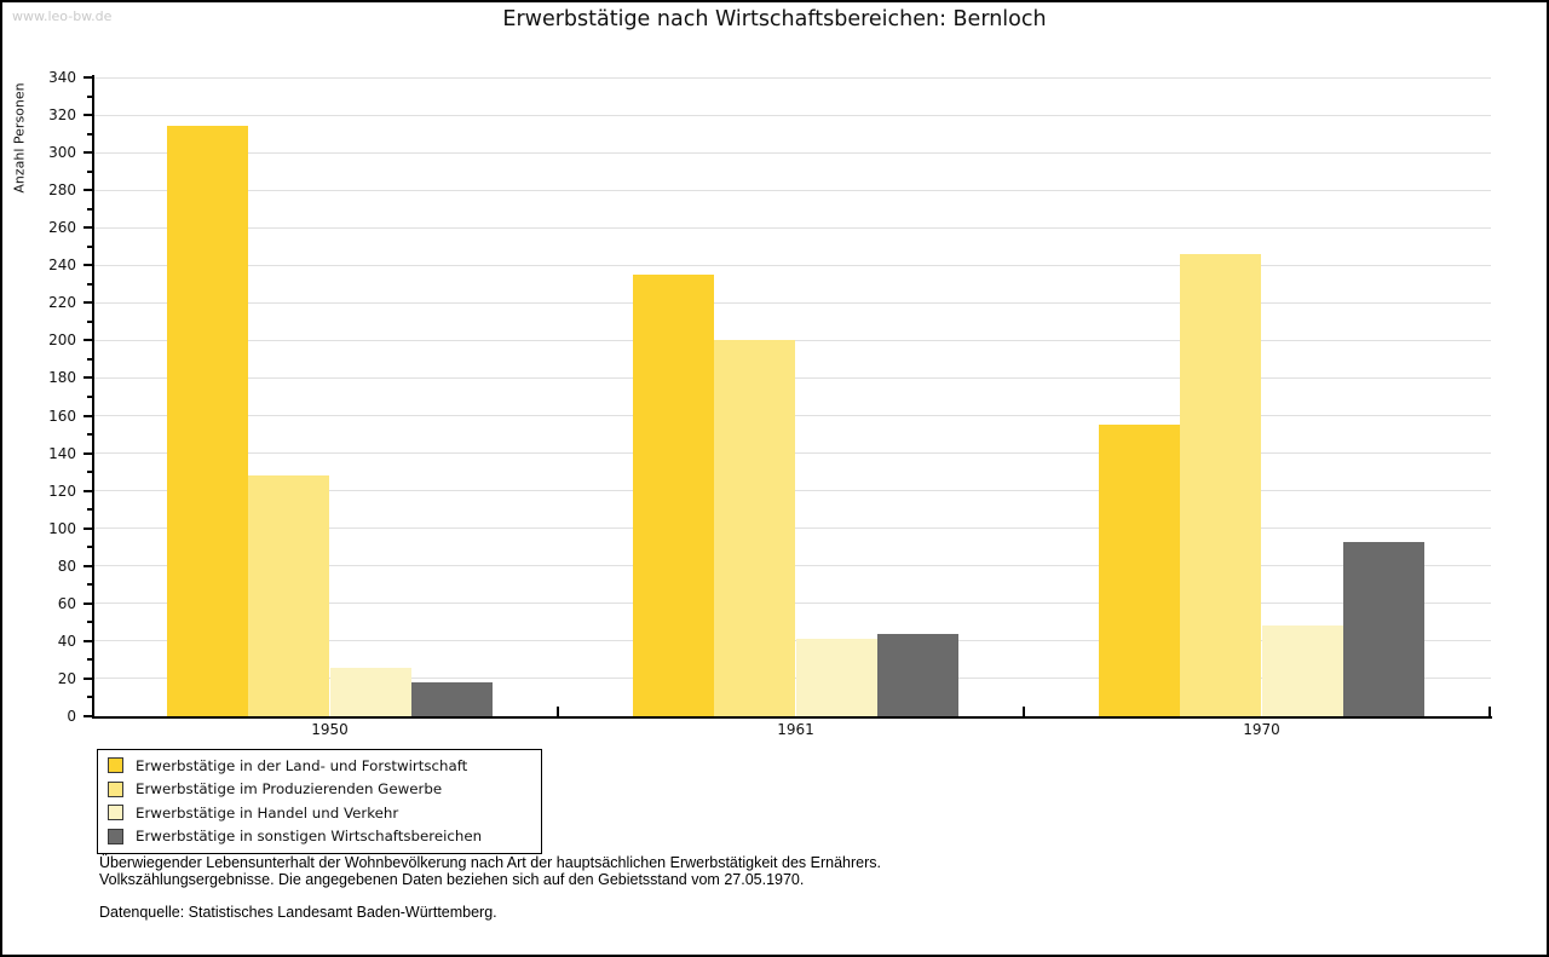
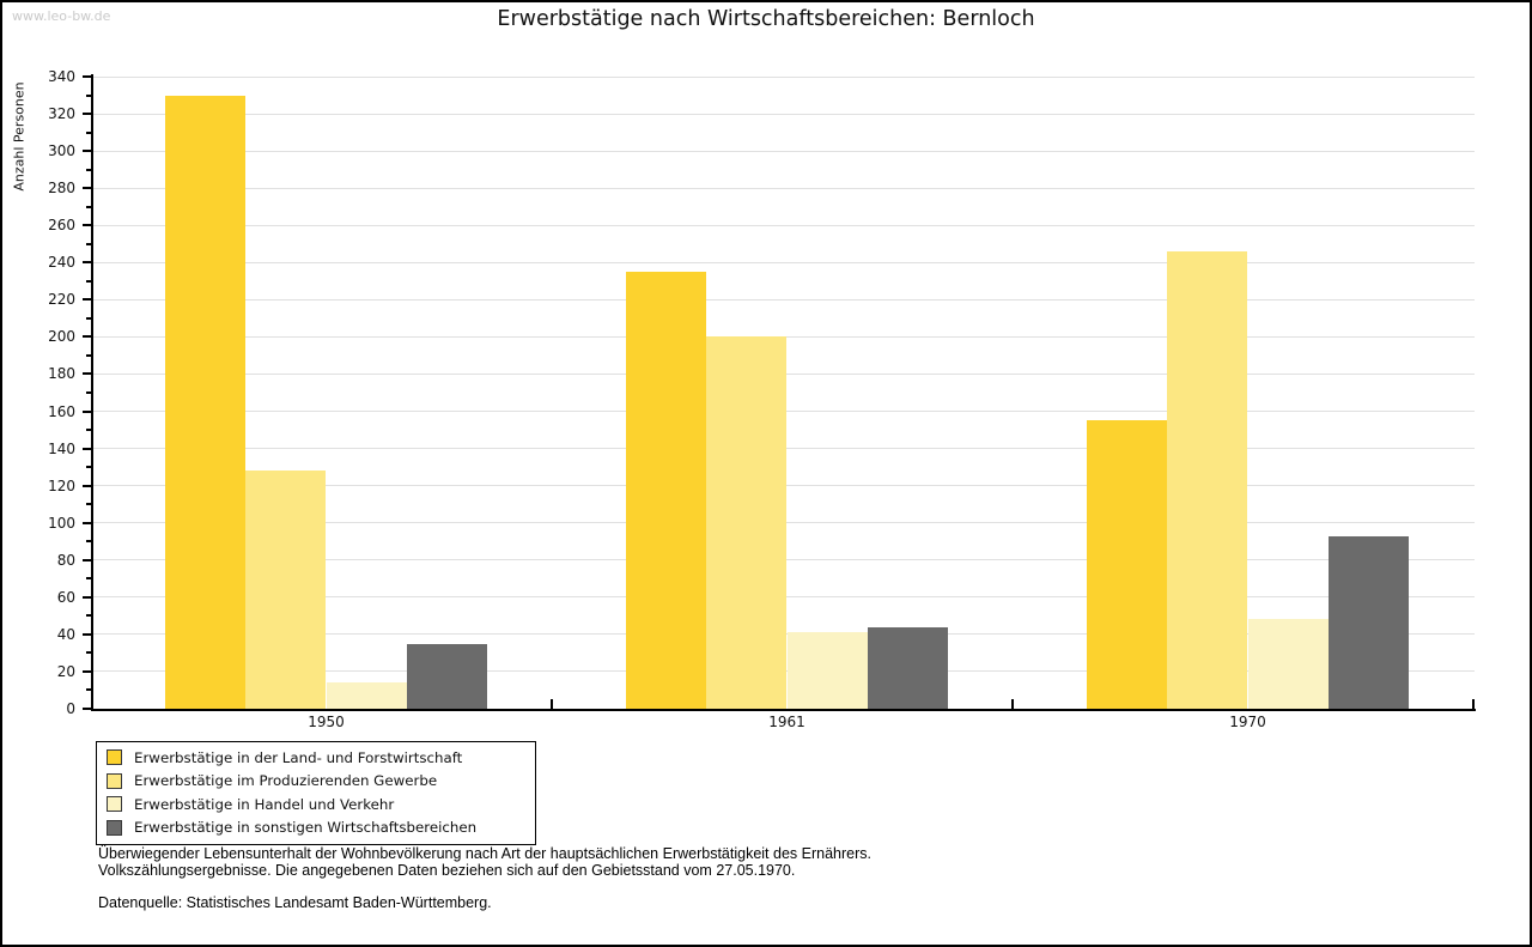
Erwerbstätige in der Land- und Forstwirtschaft/1950: 314 -> 330
Erwerbstätige in Handel und Verkehr/1950: 26 -> 14
Erwerbstätige in sonstigen Wirtschaftsbereichen/1950: 18 -> 35
